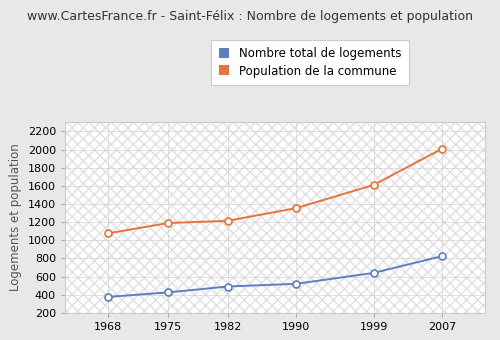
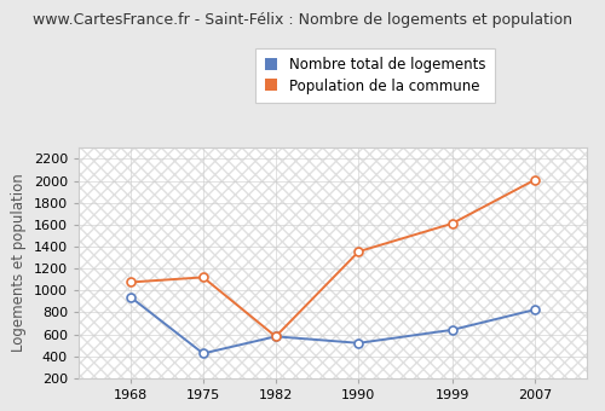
Nombre total de logements/1968: 380 -> 940
Population de la commune/1975: 1190 -> 1120
Nombre total de logements/1982: 490 -> 580
Population de la commune/1982: 1220 -> 580
